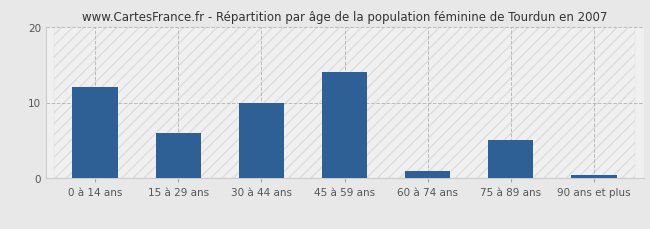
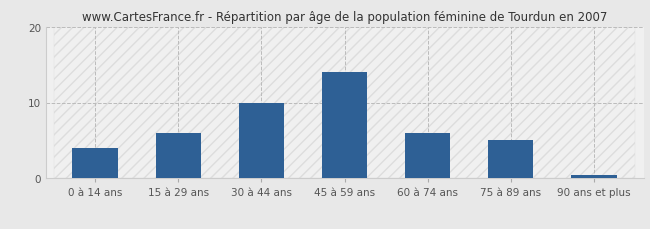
0 à 14 ans: 12.0 -> 4.0
60 à 74 ans: 1.0 -> 6.0
